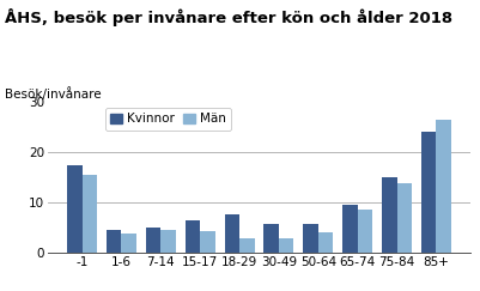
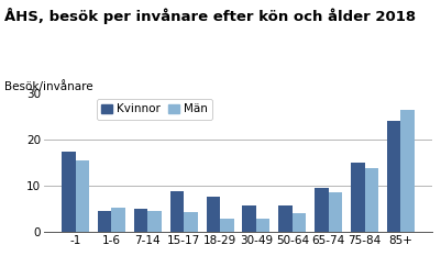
Män/1-6: 4.0 -> 5.3
Kvinnor/15-17: 6.5 -> 9.0
